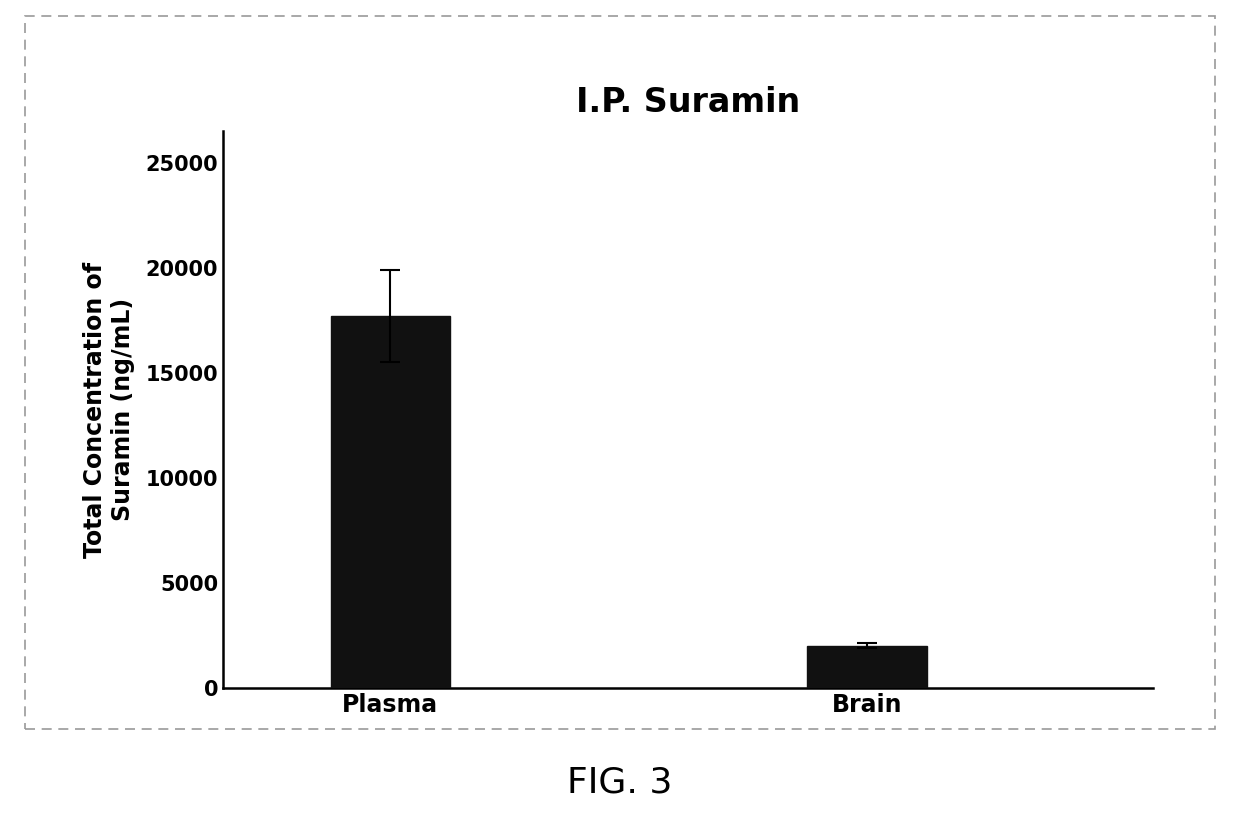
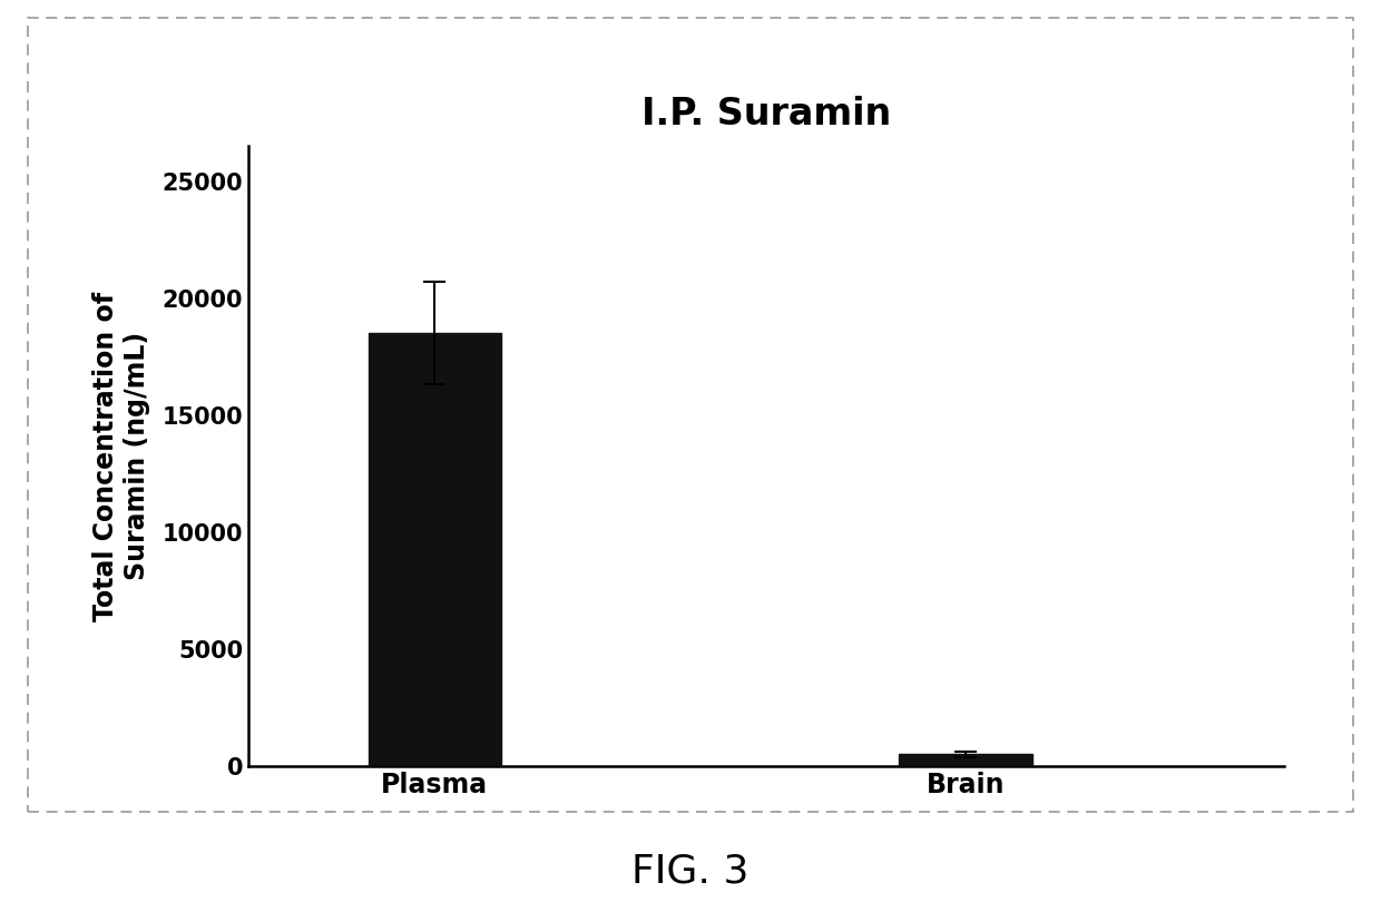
Plasma: 17700 -> 18500
Brain: 2000 -> 500
